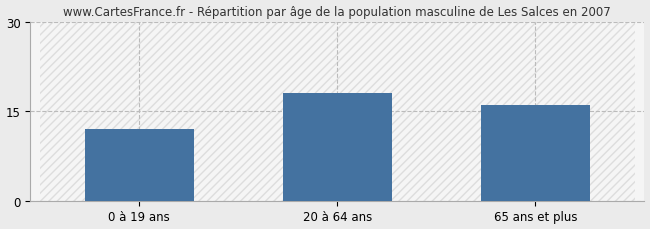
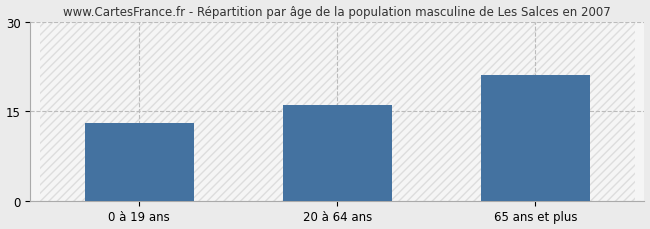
0 à 19 ans: 12 -> 13
20 à 64 ans: 18 -> 16
65 ans et plus: 16 -> 21
